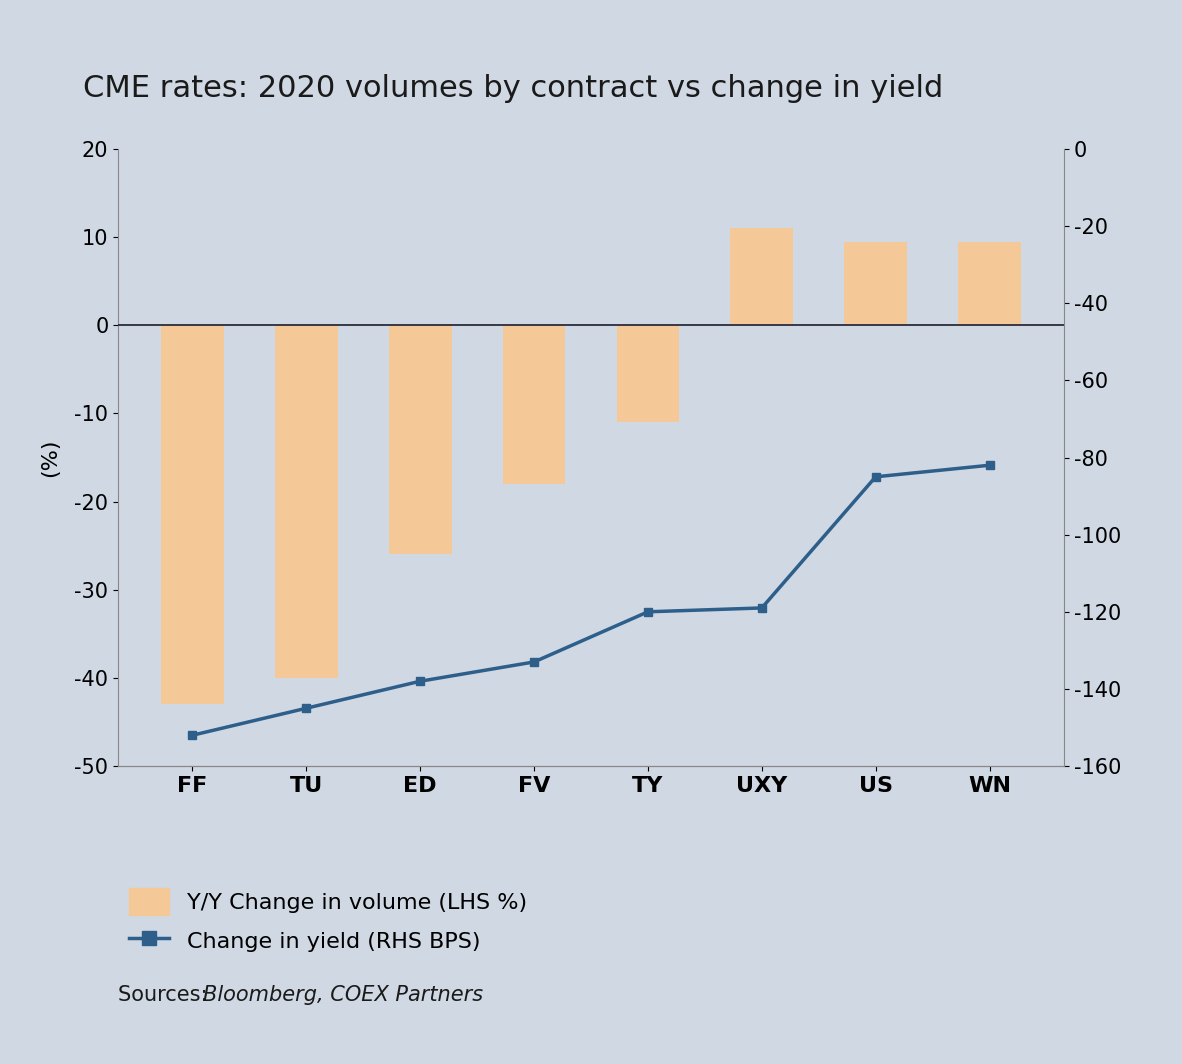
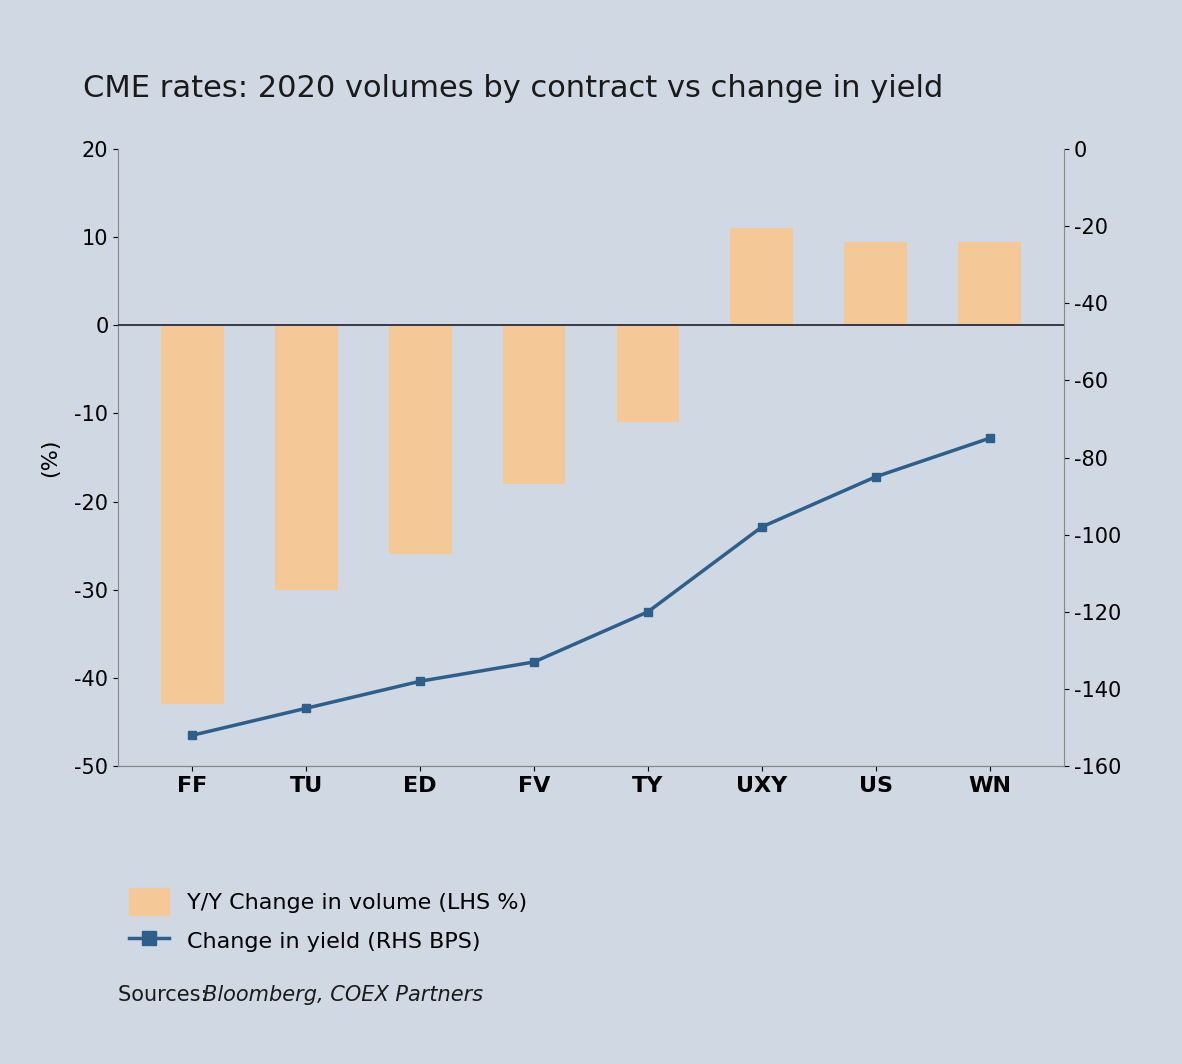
Y/Y Change in volume (LHS %)/TU: -40.0 -> -30.0
Change in yield (RHS BPS)/UXY: -119 -> -98
Change in yield (RHS BPS)/WN: -82 -> -75
